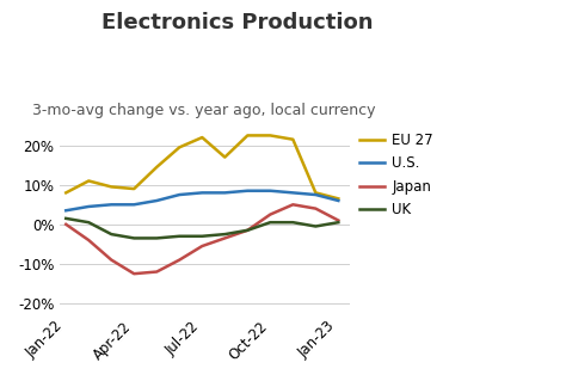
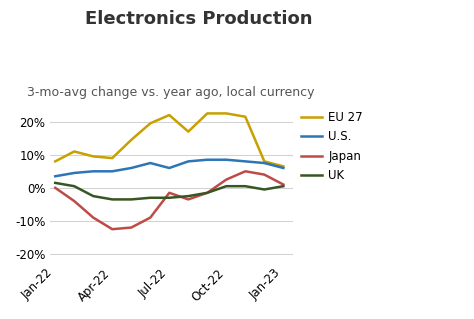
U.S./Jul-22: 8.0% -> 6.0%
Japan/Jul-22: -5.5% -> -1.5%
